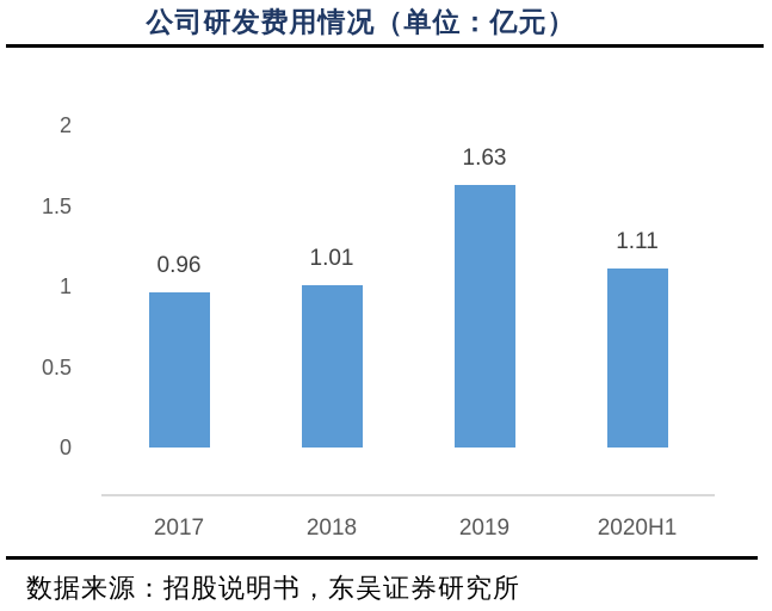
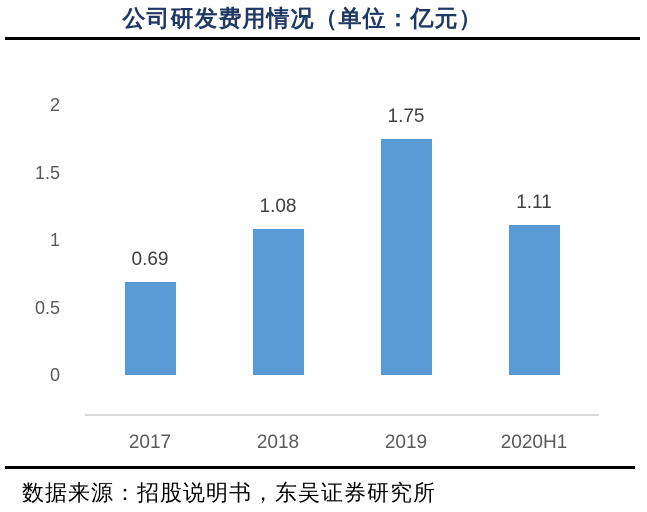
2017: 0.96 -> 0.69
2018: 1.01 -> 1.08
2019: 1.63 -> 1.75
